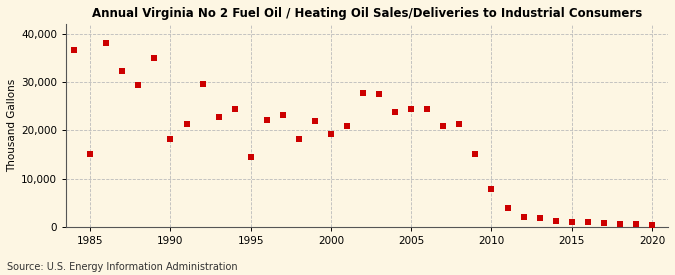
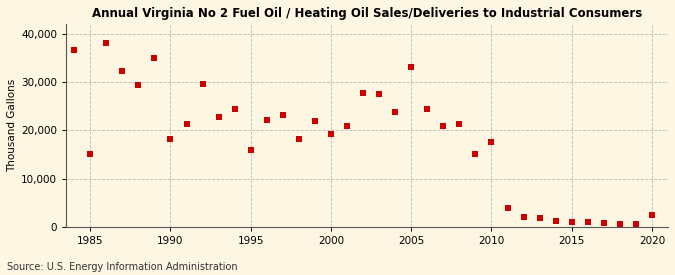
1995: 14,500 -> 16,000
2005: 24,400 -> 33,000
2010: 7,800 -> 17,500
2020: 500 -> 2,500
